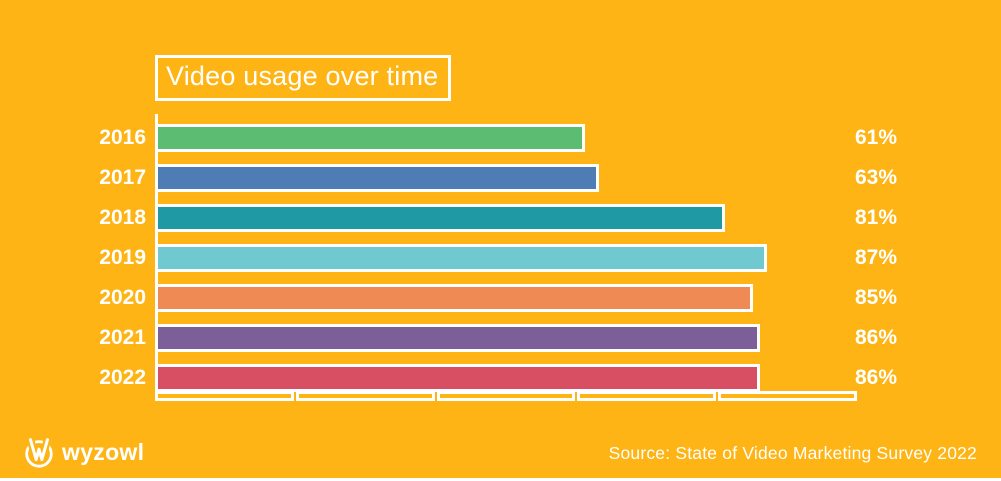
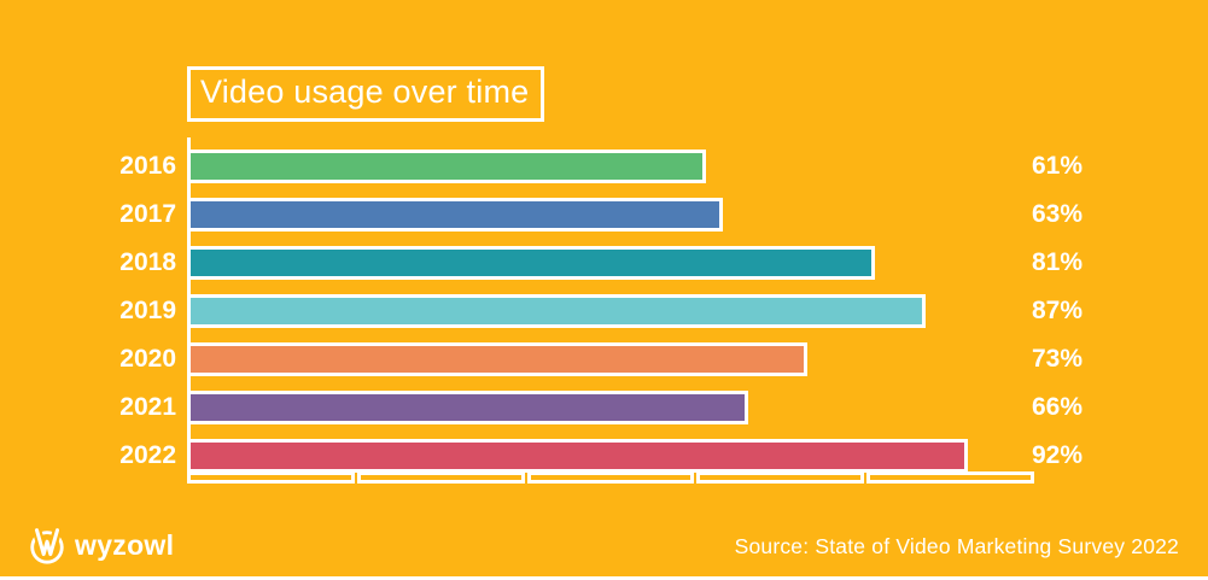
2020: 85% -> 73%
2021: 86% -> 66%
2022: 86% -> 92%
